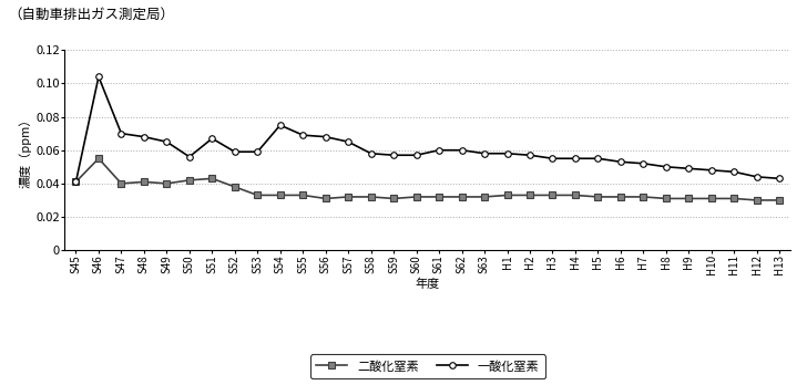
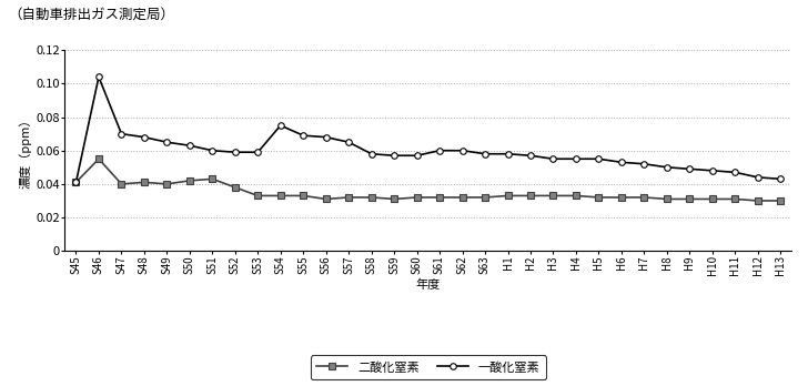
一酸化窒素/S50: 0.056 -> 0.063
一酸化窒素/S51: 0.067 -> 0.060
